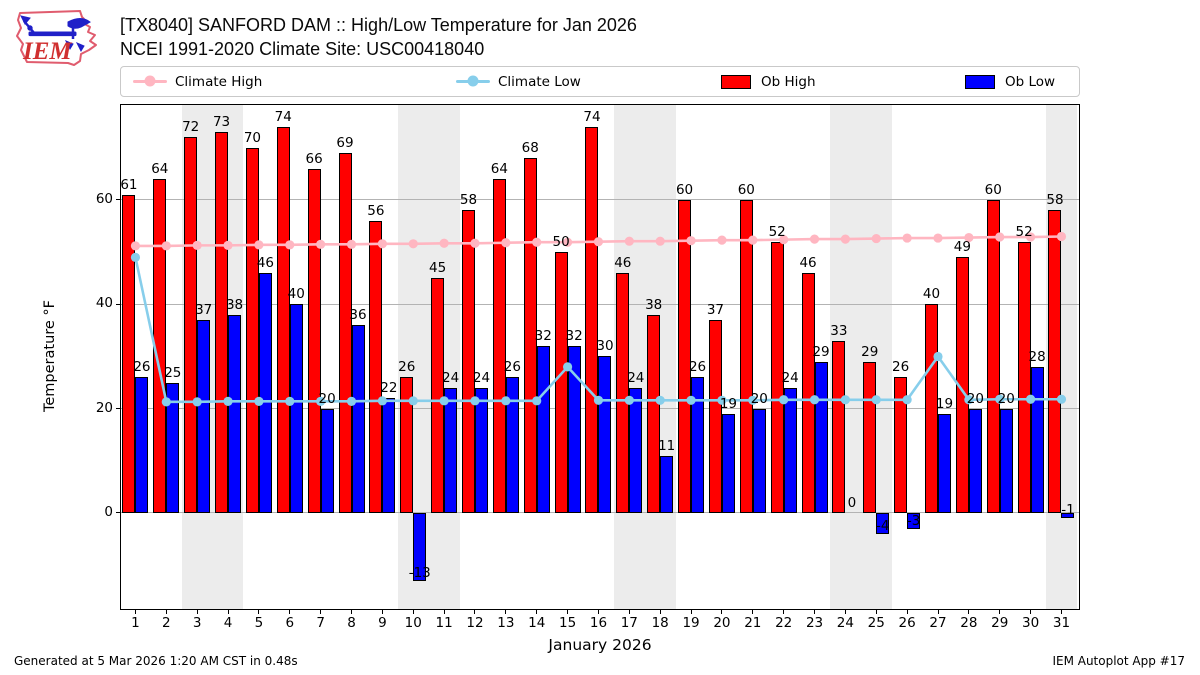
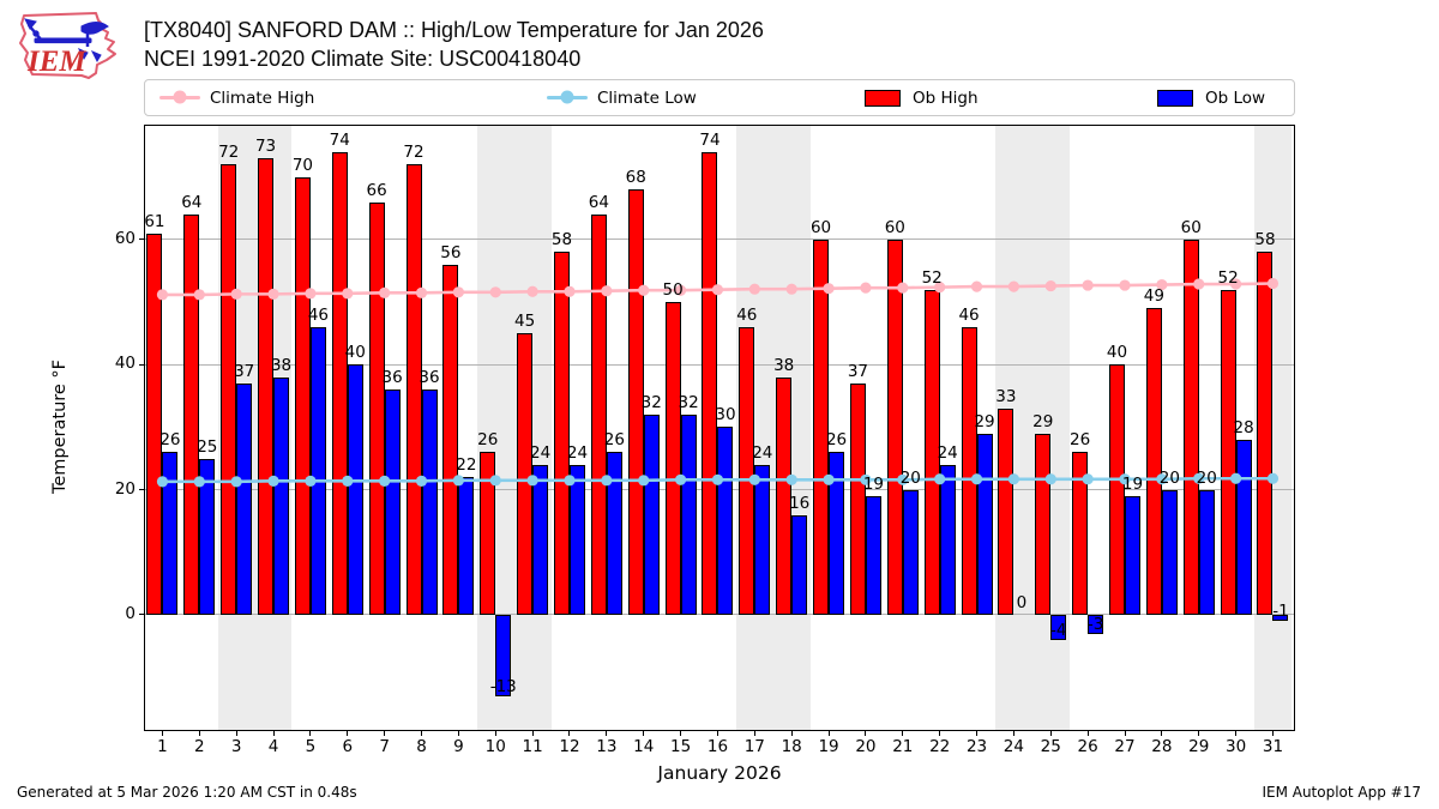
Climate Low/1: 49 -> 21
Ob Low/7: 20 -> 36
Ob High/8: 69 -> 72
Climate Low/15: 28 -> 22
Ob Low/18: 11 -> 16
Climate Low/27: 30 -> 22
